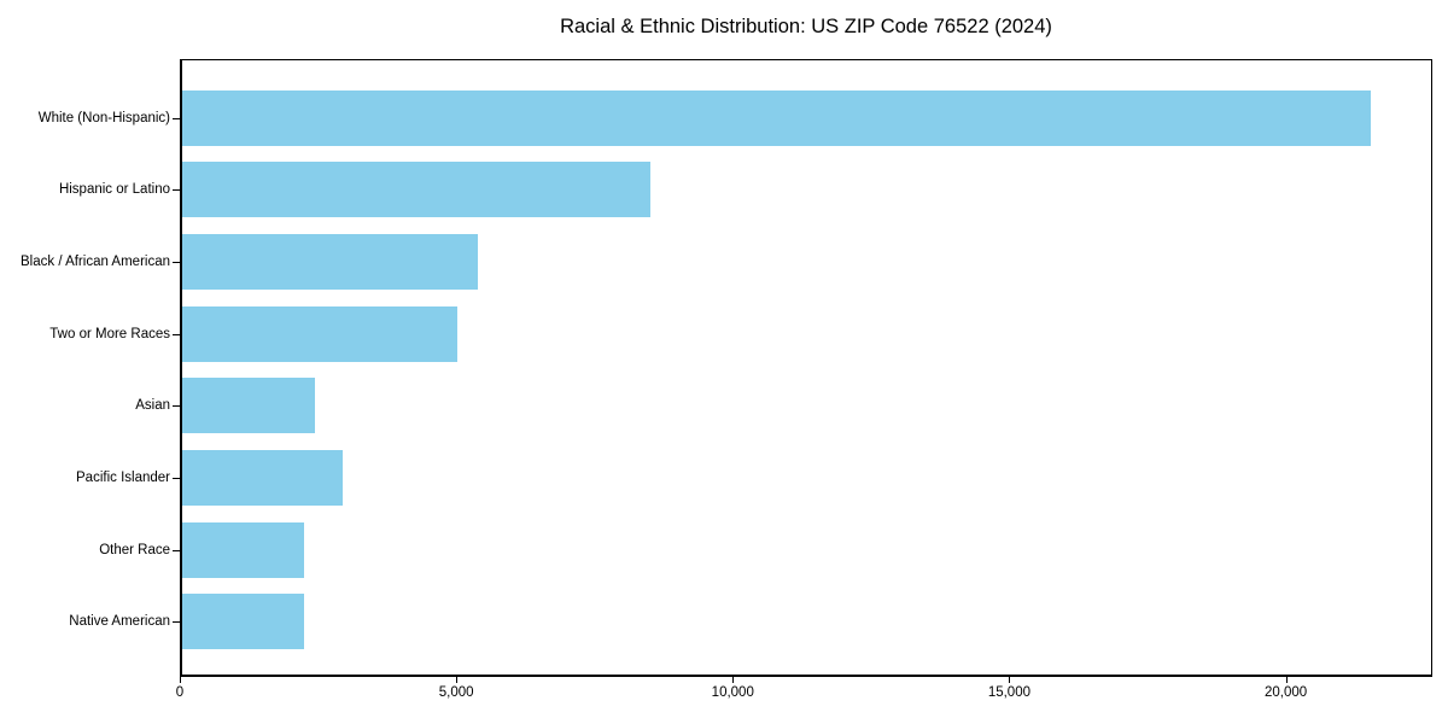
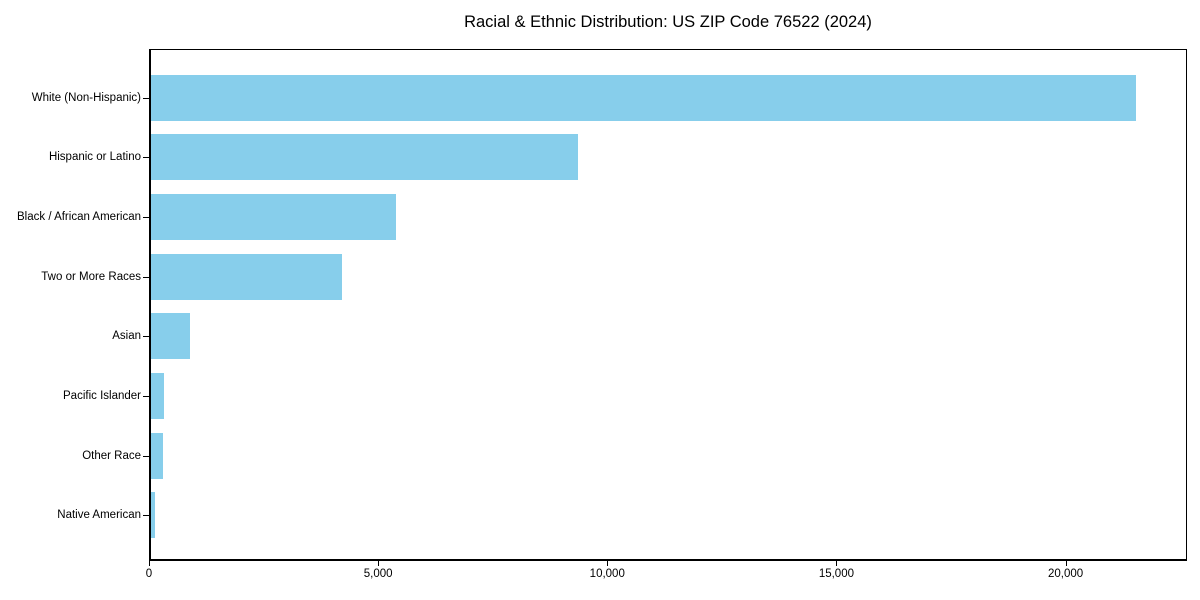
Hispanic or Latino: 8500 -> 9300
Two or More Races: 5000 -> 4200
Asian: 2400 -> 900
Pacific Islander: 2900 -> 300
Other Race: 2200 -> 300
Native American: 2200 -> 100
